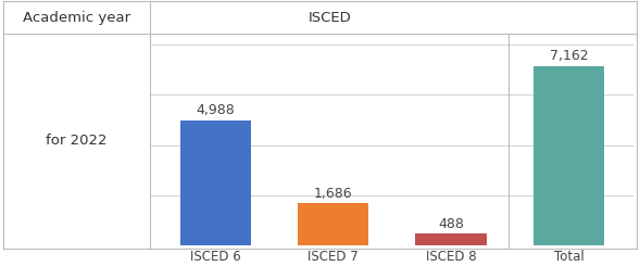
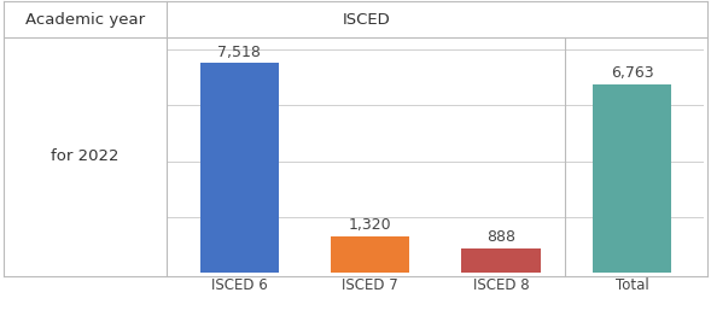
ISCED 6: 4,988 -> 7,518
ISCED 7: 1,686 -> 1,320
ISCED 8: 488 -> 888
Total: 7,162 -> 6,763
